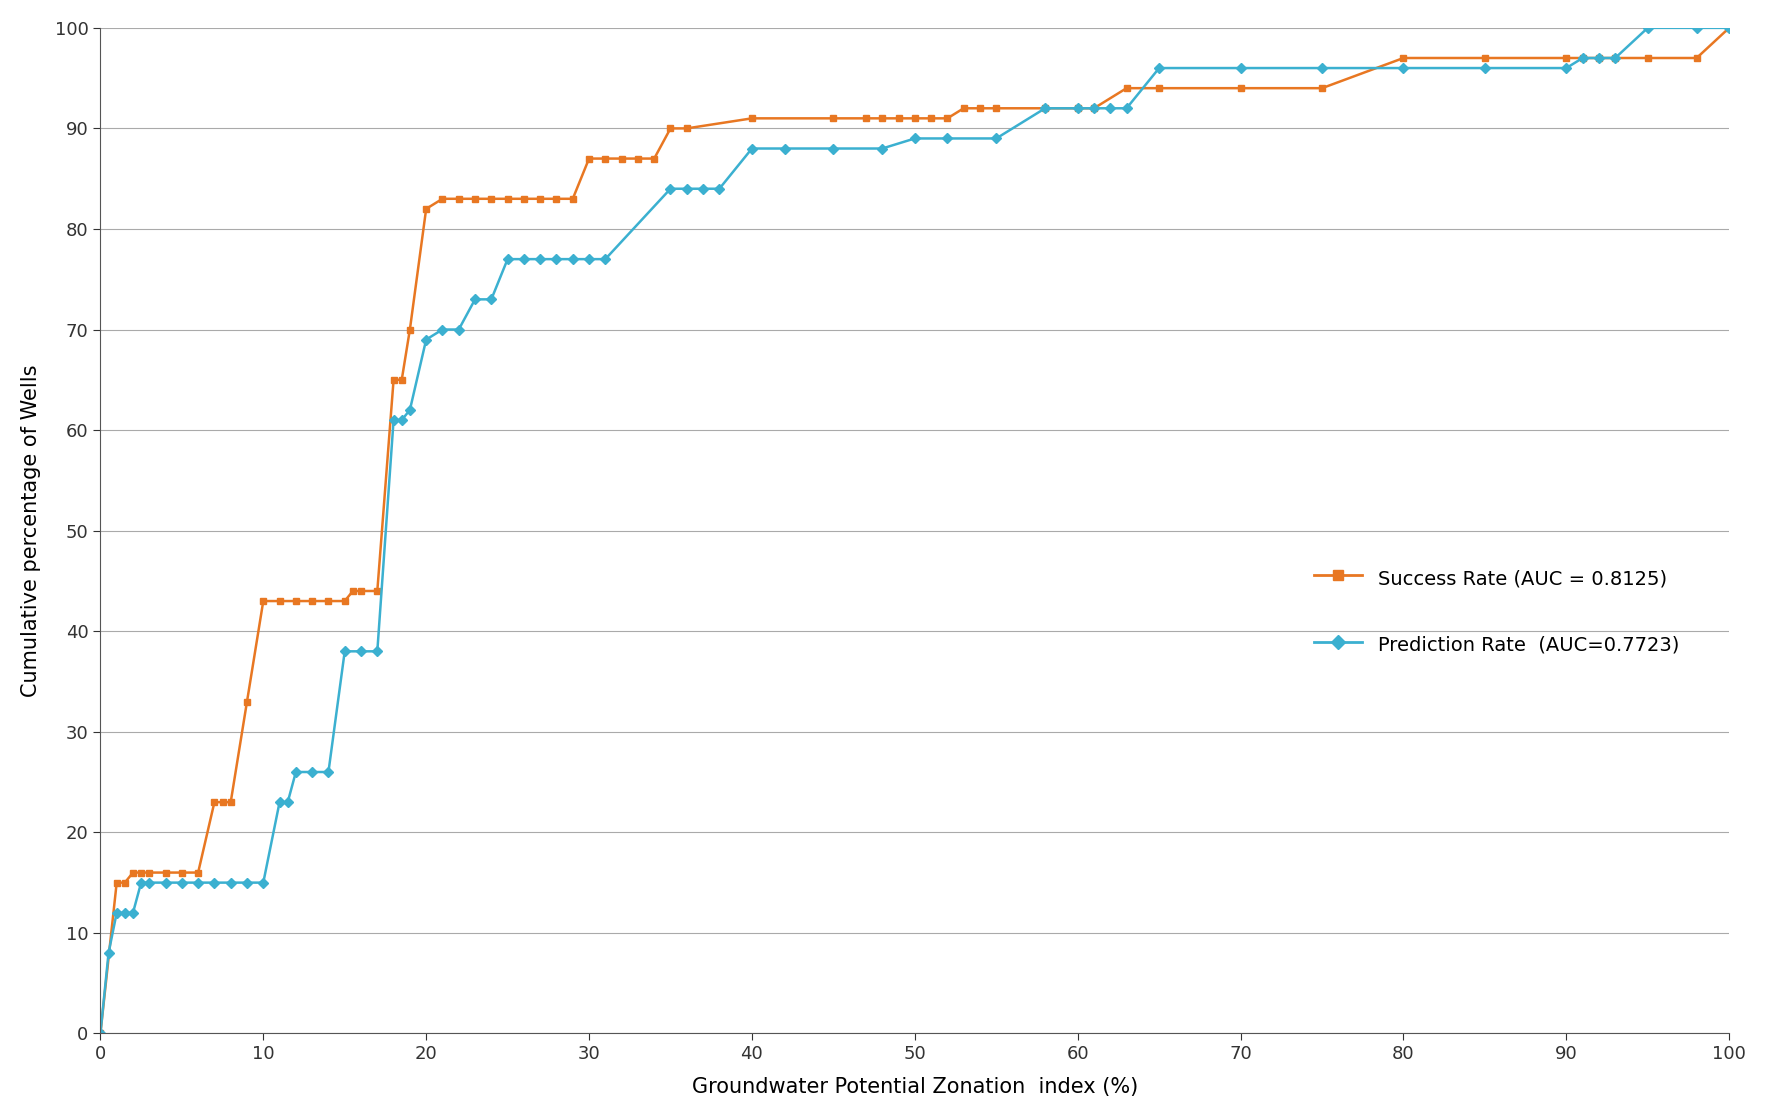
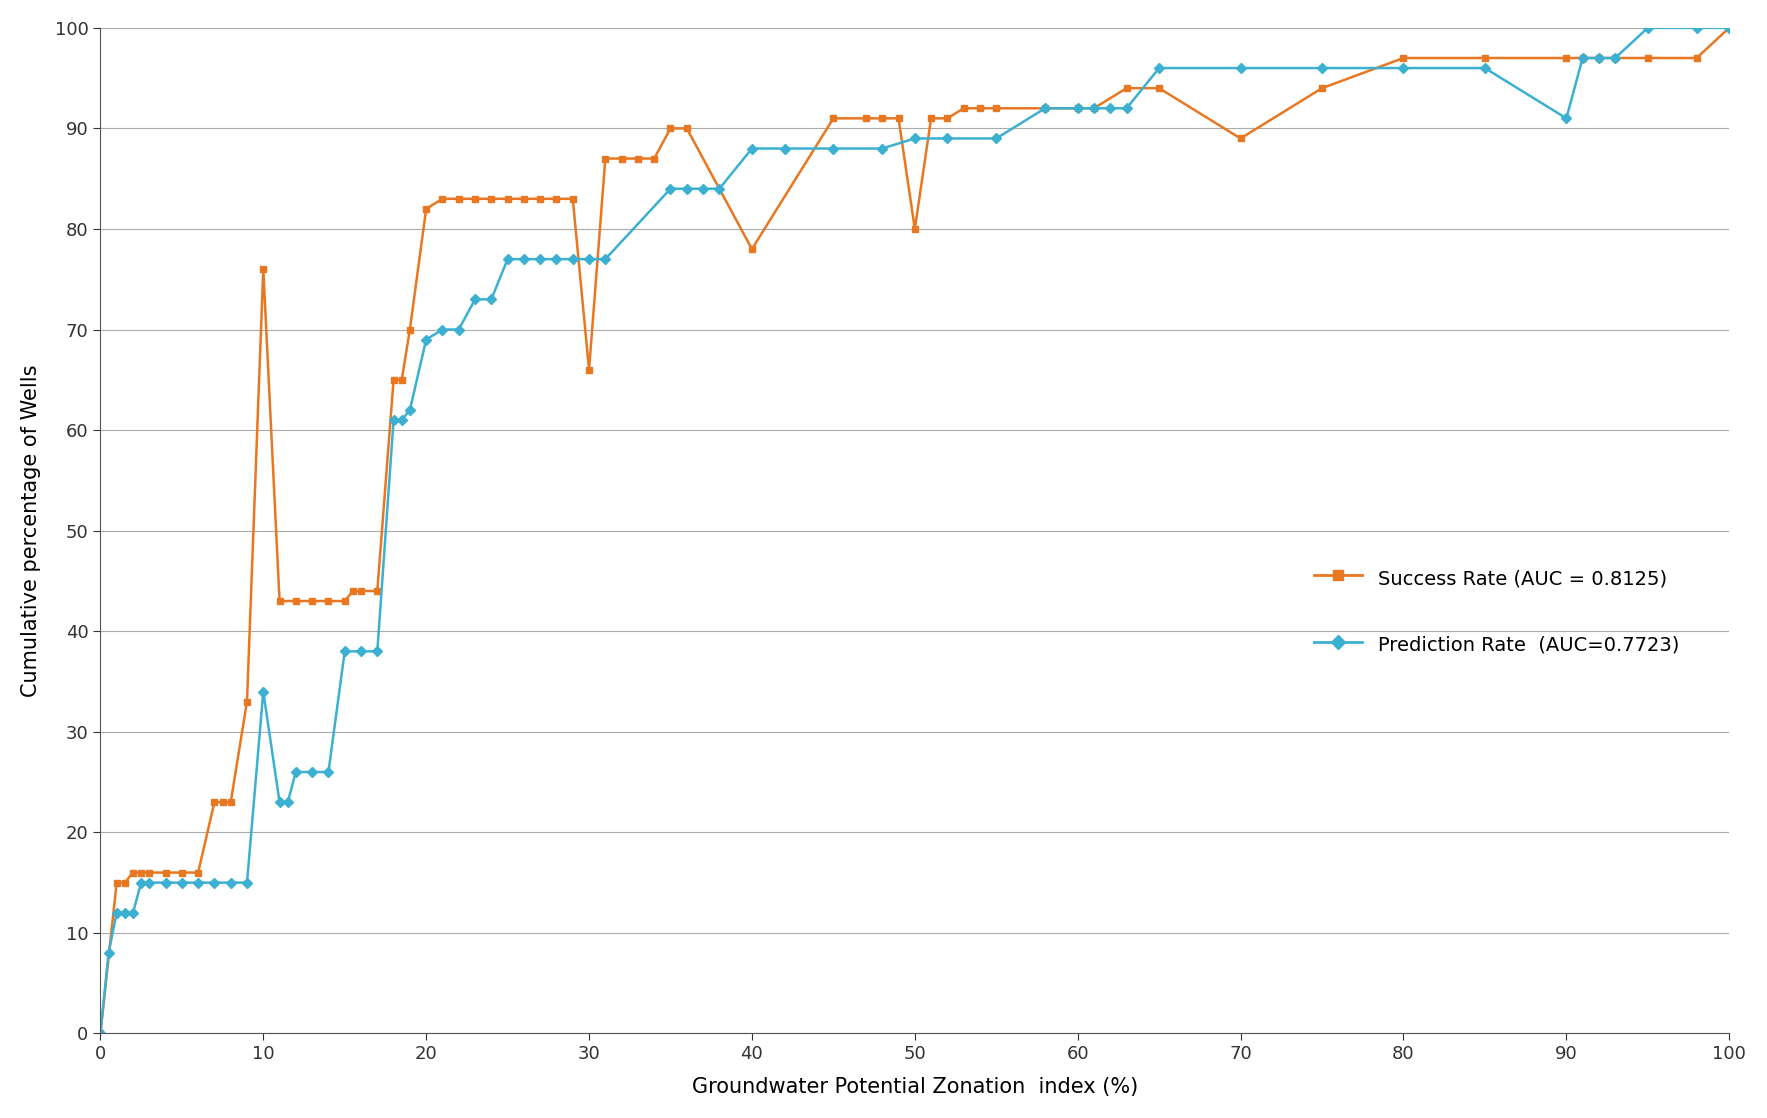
Success Rate (AUC = 0.8125)/10: 43 -> 76
Prediction Rate (AUC=0.7723)/10: 15 -> 34
Success Rate (AUC = 0.8125)/30: 87 -> 66
Success Rate (AUC = 0.8125)/40: 91 -> 78
Success Rate (AUC = 0.8125)/50: 91 -> 80
Success Rate (AUC = 0.8125)/70: 94 -> 89
Prediction Rate (AUC=0.7723)/90: 96 -> 91
